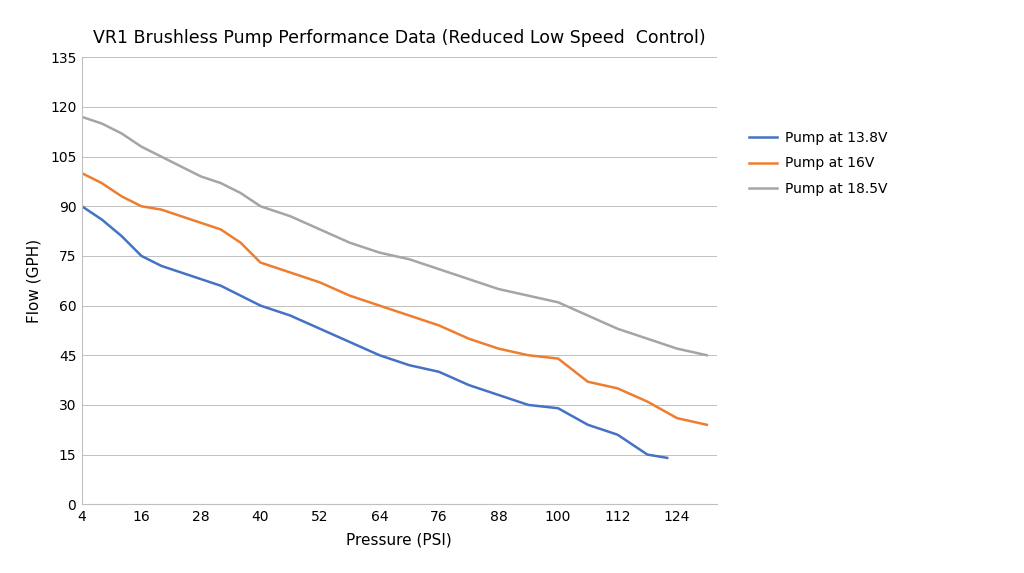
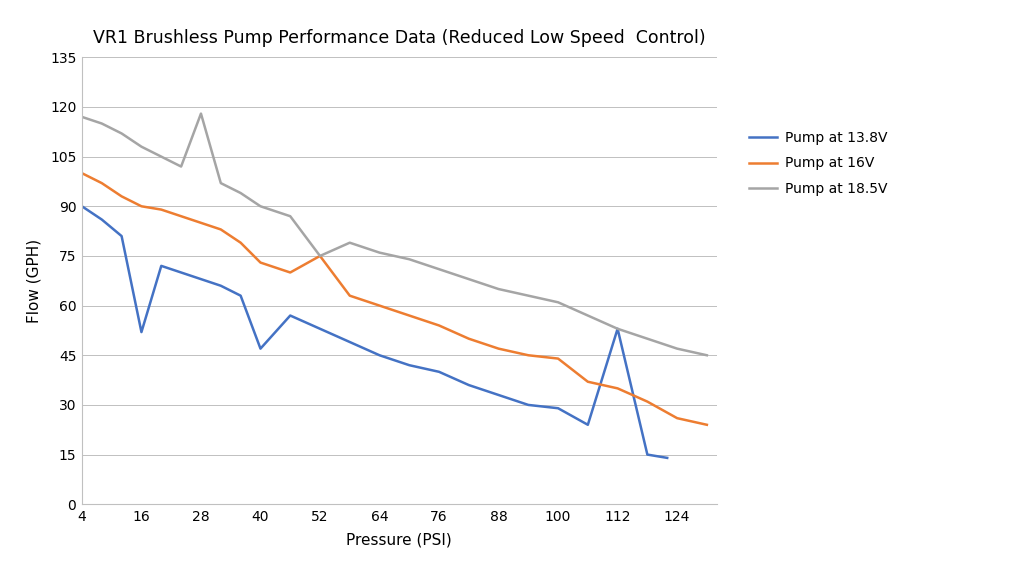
Pump at 13.8V/16: 75 -> 52
Pump at 18.5V/28: 99 -> 118
Pump at 13.8V/40: 60 -> 47
Pump at 16V/52: 67 -> 75
Pump at 18.5V/52: 83 -> 75
Pump at 13.8V/112: 21 -> 53
